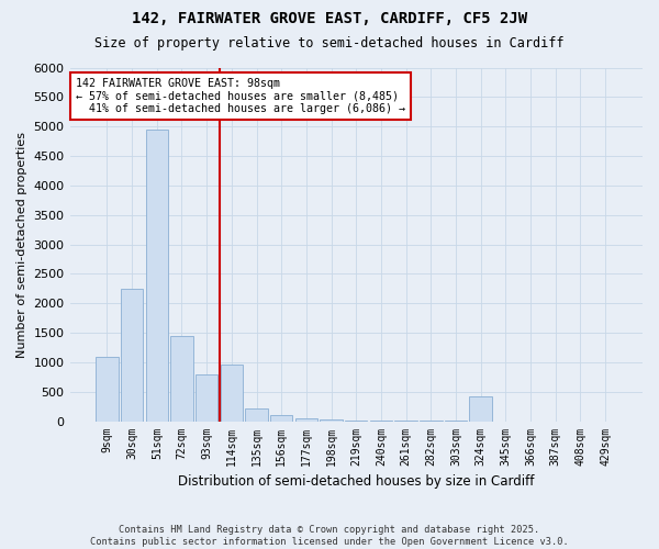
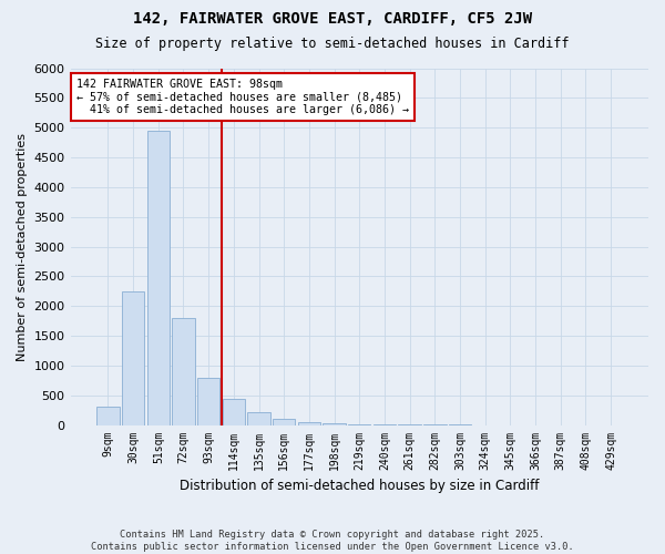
9sqm: 1100 -> 300
72sqm: 1440 -> 1800
114sqm: 960 -> 430
324sqm: 420 -> 0
